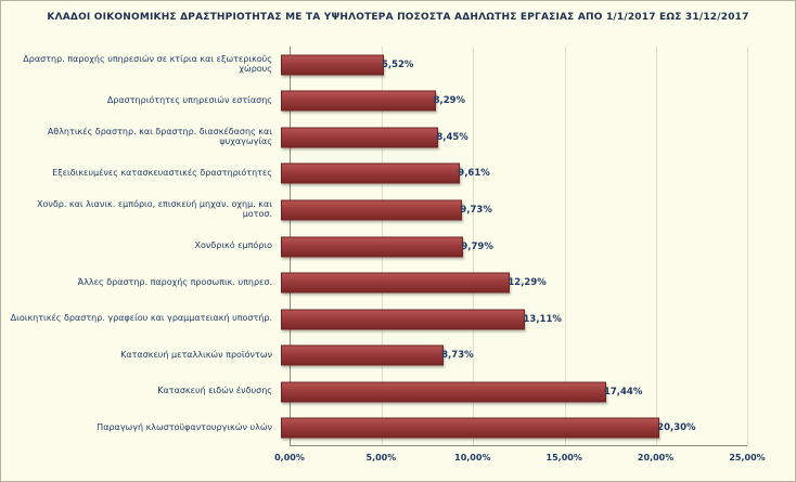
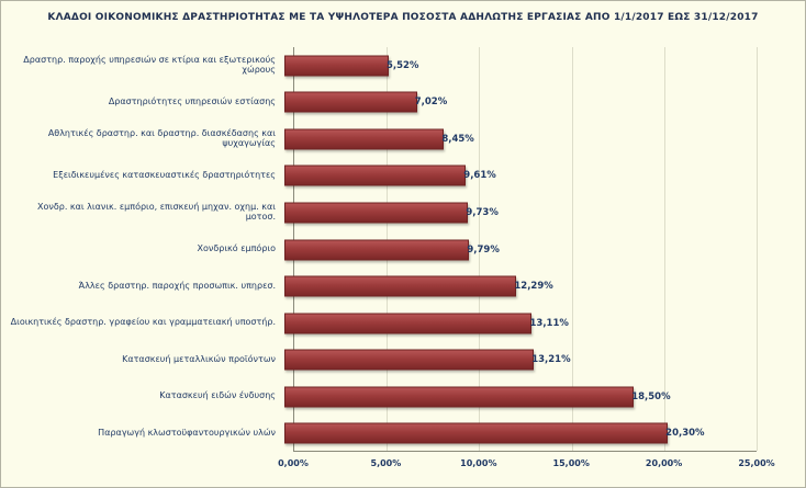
Δραστηριότητες υπηρεσιών εστίασης: 8,29% -> 7,02%
Κατασκευή μεταλλικών προϊόντων: 8,73% -> 13,21%
Κατασκευή ειδών ένδυσης: 17,44% -> 18,50%
